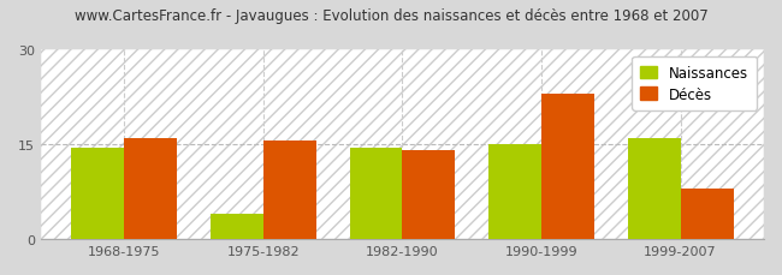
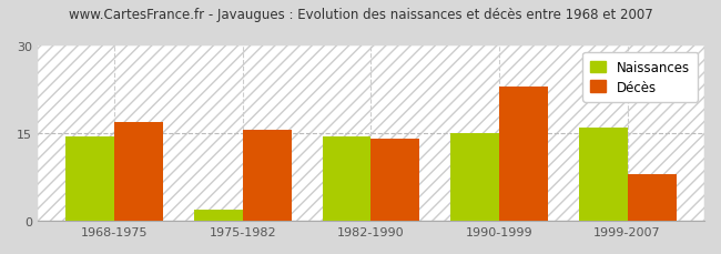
Décès/1968-1975: 16.0 -> 17.0
Naissances/1975-1982: 4.0 -> 2.0
